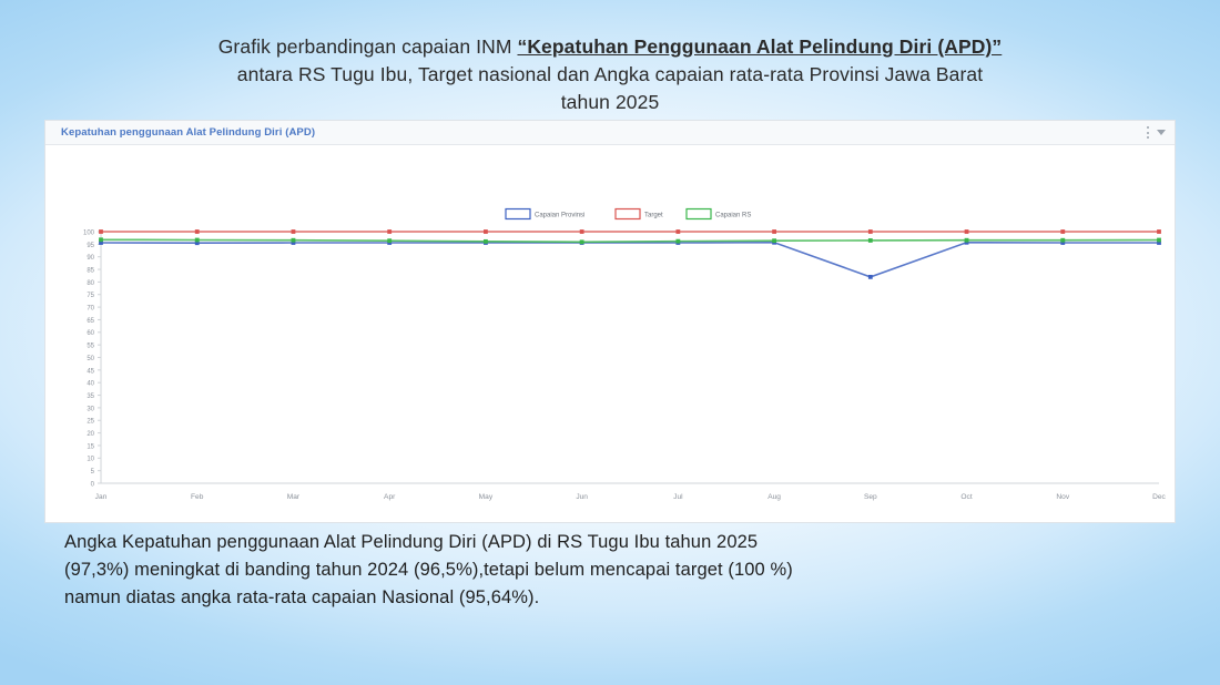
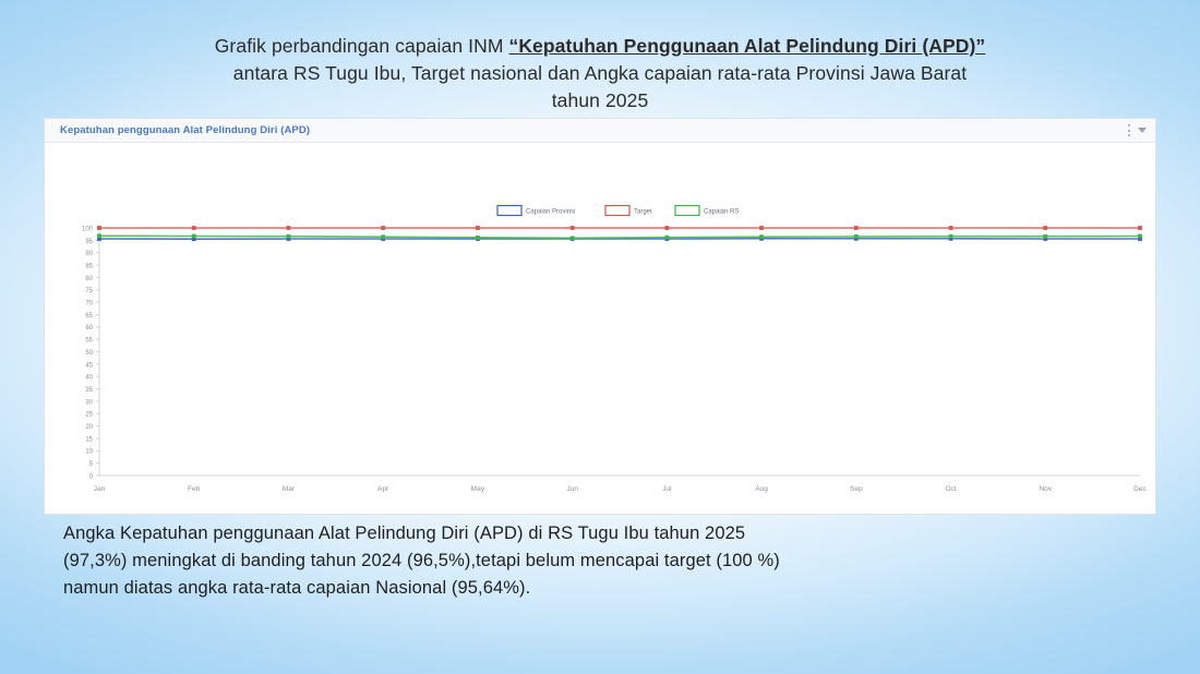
Capaian Provinsi/Sep: 82 -> 96
